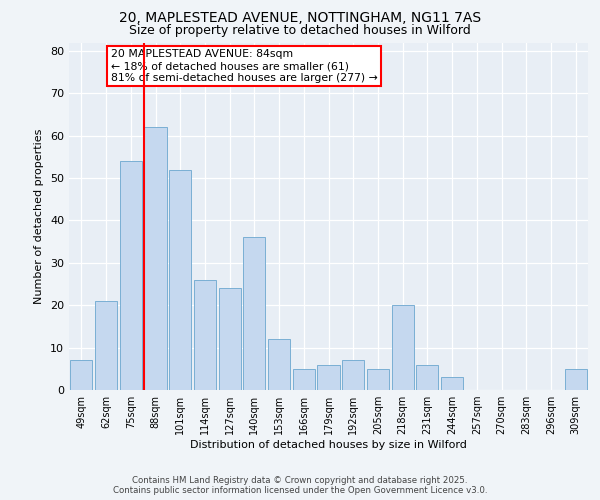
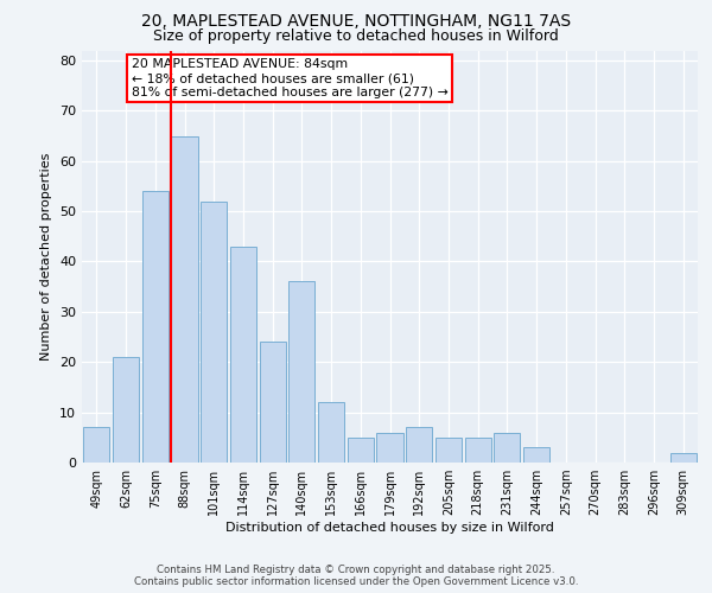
88sqm: 62 -> 65
114sqm: 26 -> 43
218sqm: 20 -> 5
309sqm: 5 -> 2
